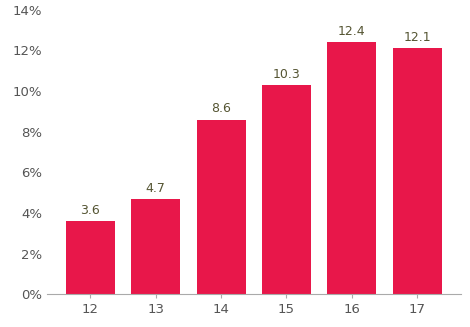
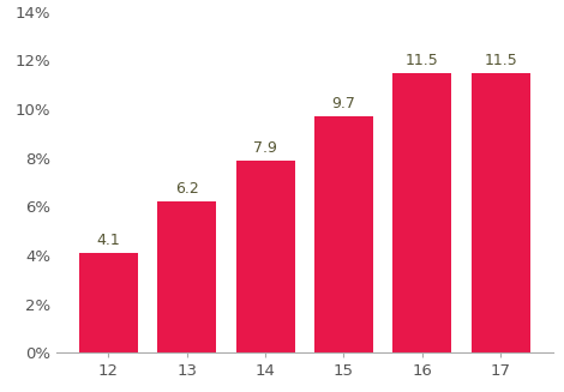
12: 3.6 -> 4.1
13: 4.7 -> 6.2
14: 8.6 -> 7.9
15: 10.3 -> 9.7
16: 12.4 -> 11.5
17: 12.1 -> 11.5
